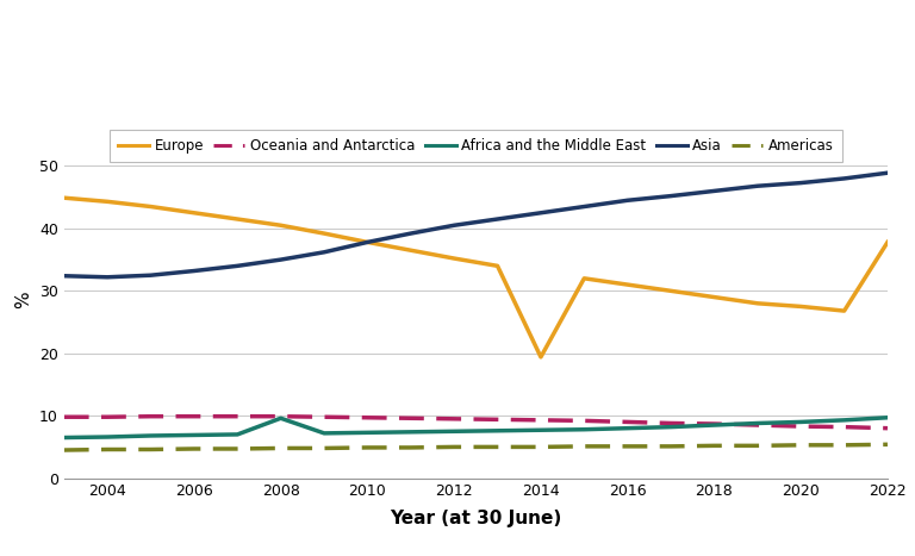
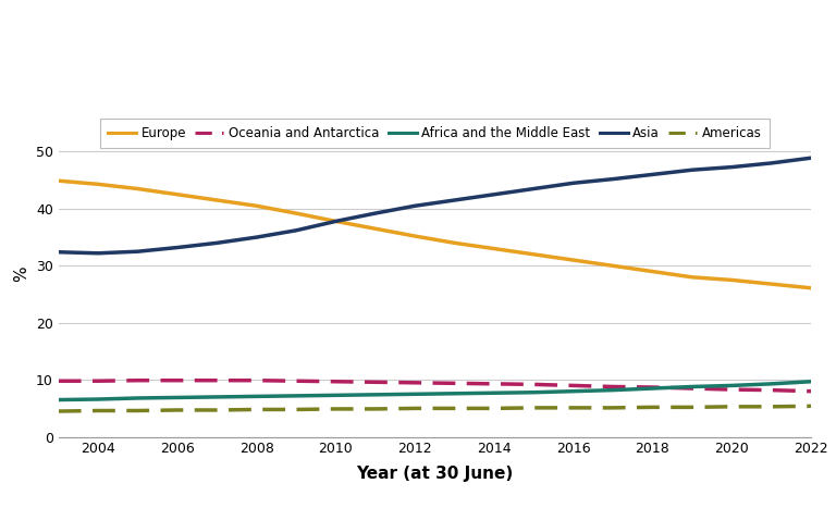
Africa and the Middle East/2008: 9.6 -> 7.1
Europe/2014: 19.4 -> 33.0
Europe/2022: 37.8 -> 26.1
